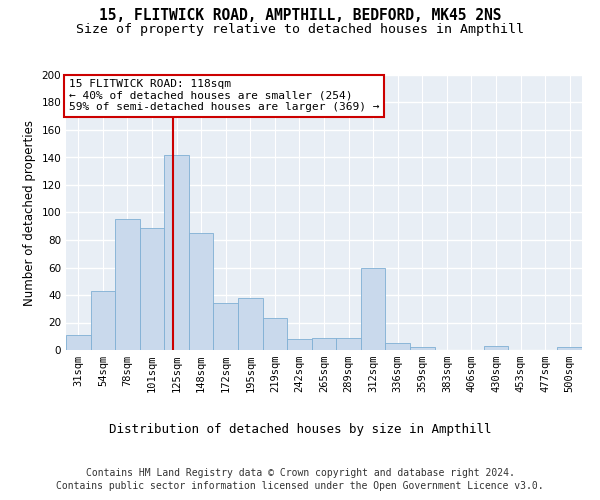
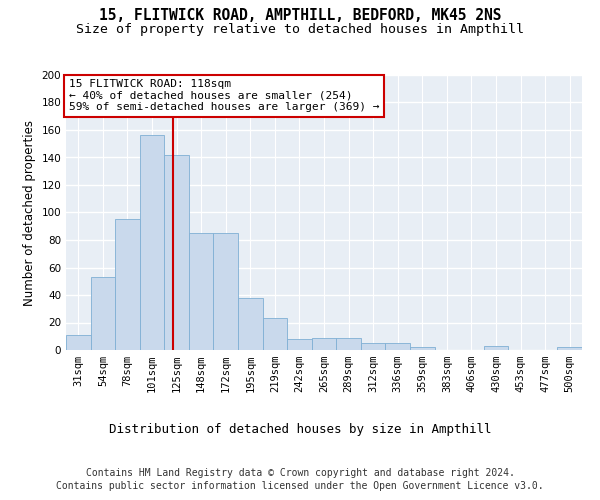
54sqm: 43 -> 53
101sqm: 89 -> 156
172sqm: 34 -> 85
312sqm: 60 -> 5
